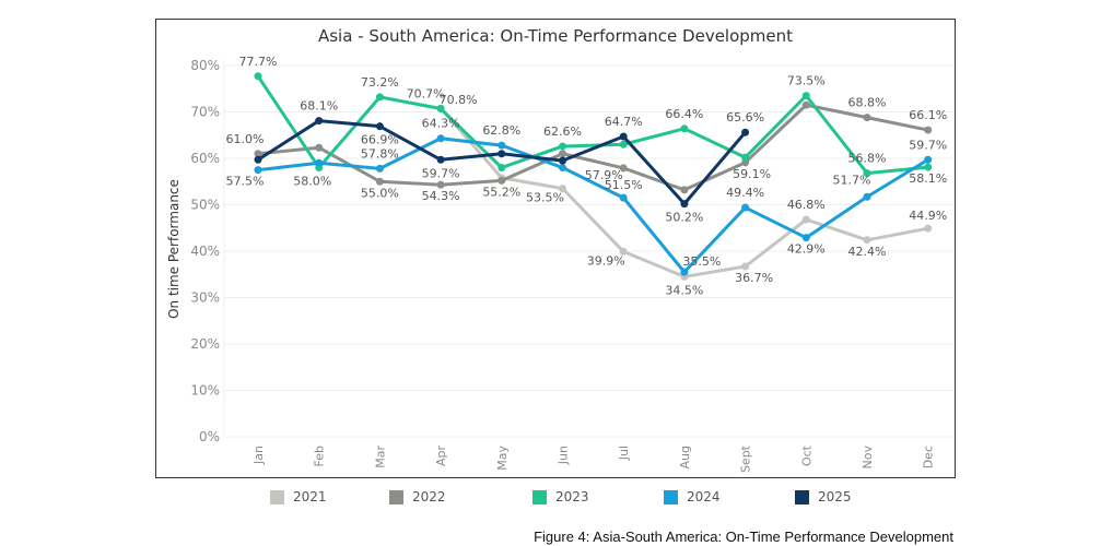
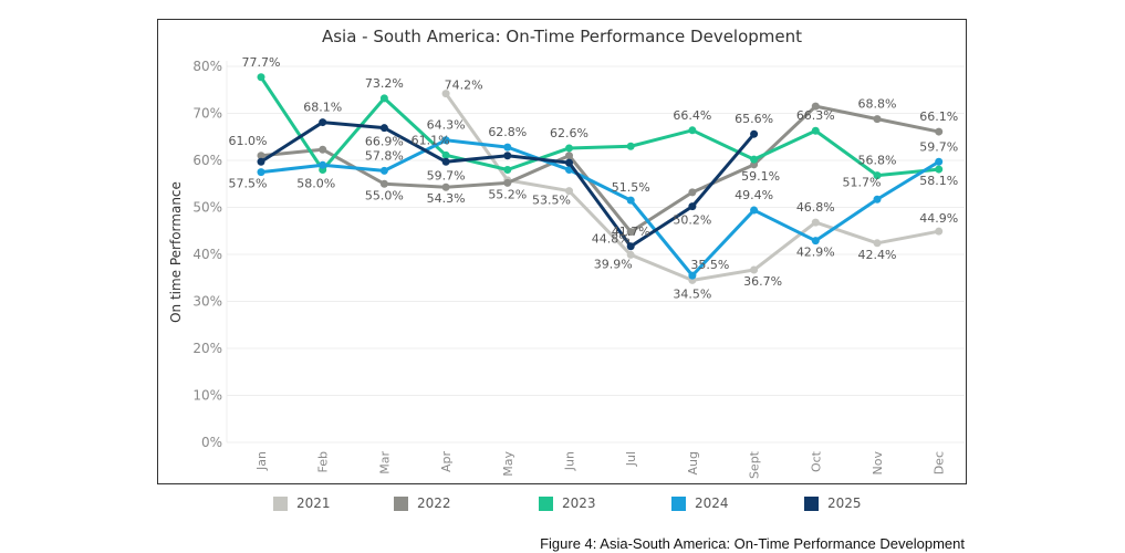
2021/Apr: 70.8% -> 74.2%
2023/Apr: 70.7% -> 61.1%
2022/Jul: 57.9% -> 44.8%
2025/Jul: 64.7% -> 41.7%
2023/Oct: 73.5% -> 66.3%
